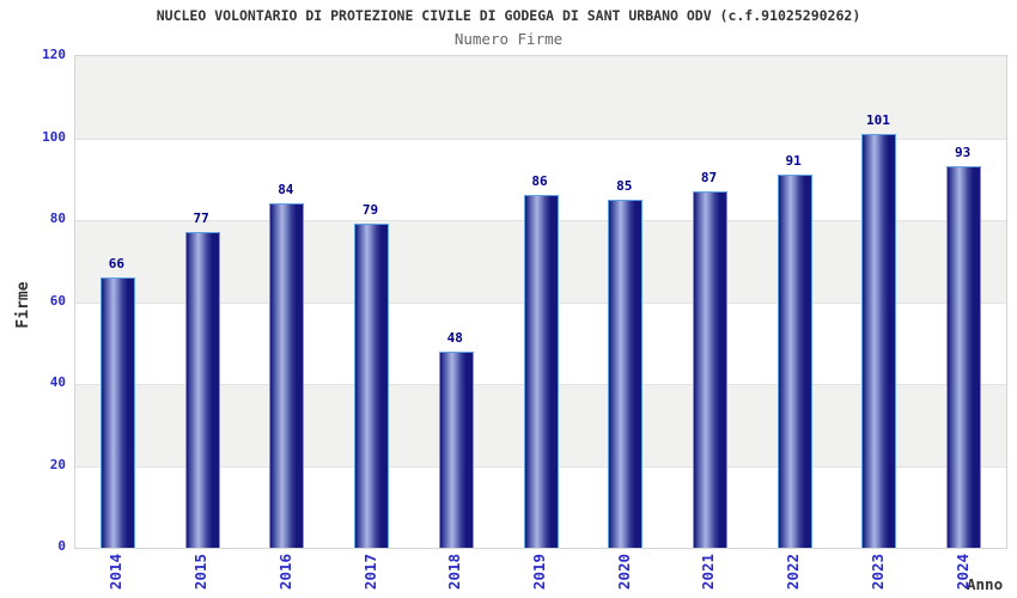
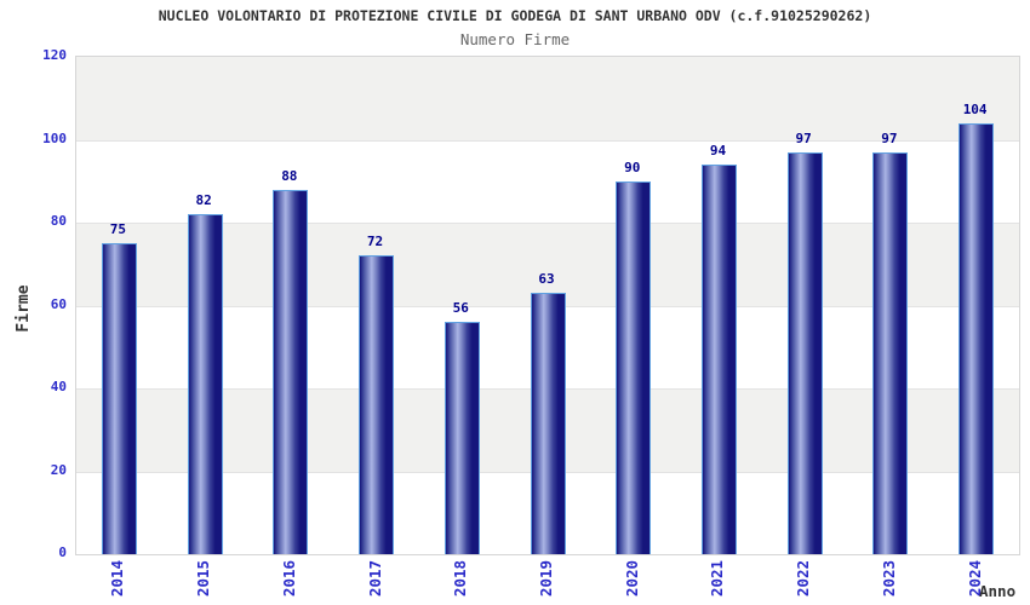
2014: 66 -> 75
2015: 77 -> 82
2016: 84 -> 88
2017: 79 -> 72
2018: 48 -> 56
2019: 86 -> 63
2020: 85 -> 90
2021: 87 -> 94
2022: 91 -> 97
2023: 101 -> 97
2024: 93 -> 104
